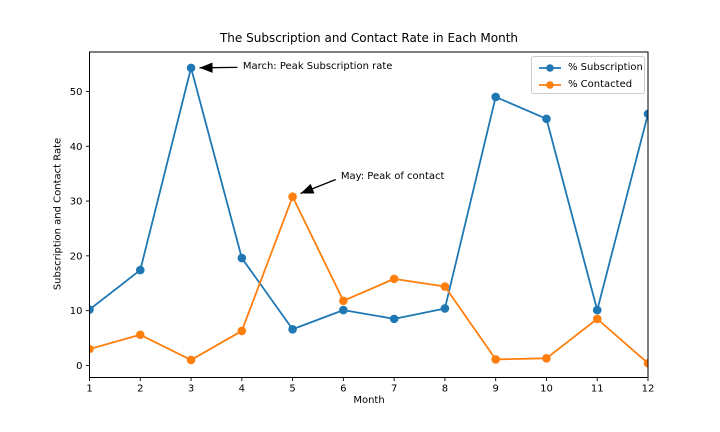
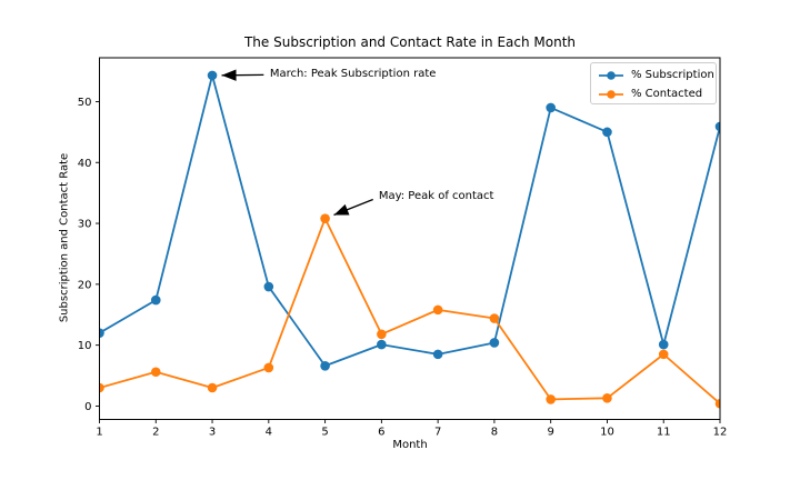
% Subscription/1: 10 -> 12
% Contacted/3: 1 -> 3
